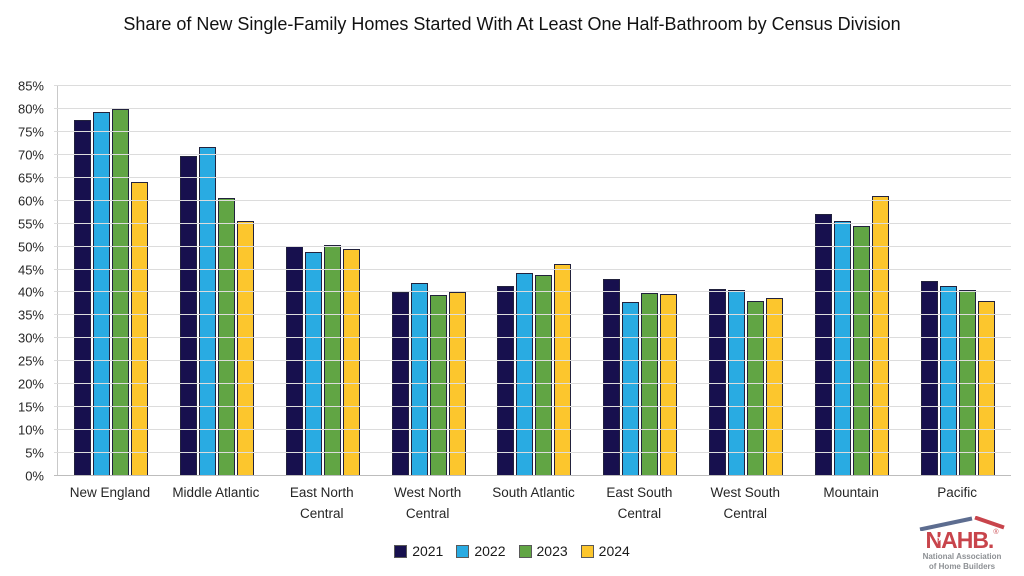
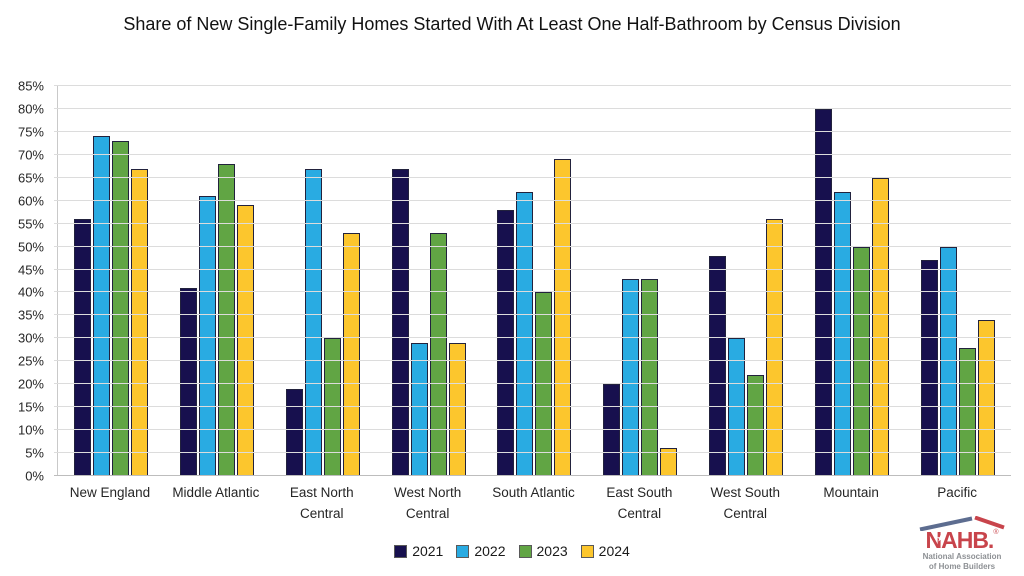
2021/New England: 78% -> 56%
2022/New England: 79% -> 74%
2023/New England: 80% -> 73%
2024/New England: 64% -> 67%
2021/Middle Atlantic: 70% -> 41%
2022/Middle Atlantic: 72% -> 61%
2023/Middle Atlantic: 60% -> 68%
2024/Middle Atlantic: 56% -> 59%
2021/East North Central: 50% -> 19%
2022/East North Central: 49% -> 67%
2023/East North Central: 50% -> 30%
2024/East North Central: 50% -> 53%
2021/West North Central: 40% -> 67%
2022/West North Central: 42% -> 29%
2023/West North Central: 39% -> 53%
2024/West North Central: 40% -> 29%
2021/South Atlantic: 42% -> 58%
2022/South Atlantic: 44% -> 62%
2023/South Atlantic: 44% -> 40%
2024/South Atlantic: 46% -> 69%
2021/East South Central: 43% -> 20%
2022/East South Central: 38% -> 43%
2023/East South Central: 40% -> 43%
2024/East South Central: 40% -> 6%
2021/West South Central: 41% -> 48%
2022/West South Central: 40% -> 30%
2023/West South Central: 38% -> 22%
2024/West South Central: 39% -> 56%
2021/Mountain: 57% -> 80%
2022/Mountain: 56% -> 62%
2023/Mountain: 54% -> 50%
2024/Mountain: 61% -> 65%
2021/Pacific: 43% -> 47%
2022/Pacific: 41% -> 50%
2023/Pacific: 40% -> 28%
2024/Pacific: 38% -> 34%
